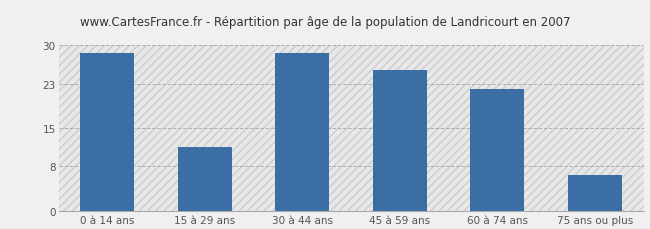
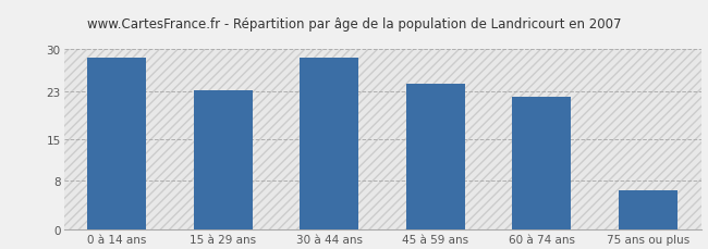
15 à 29 ans: 11.5 -> 23.2
45 à 59 ans: 25.5 -> 24.2
